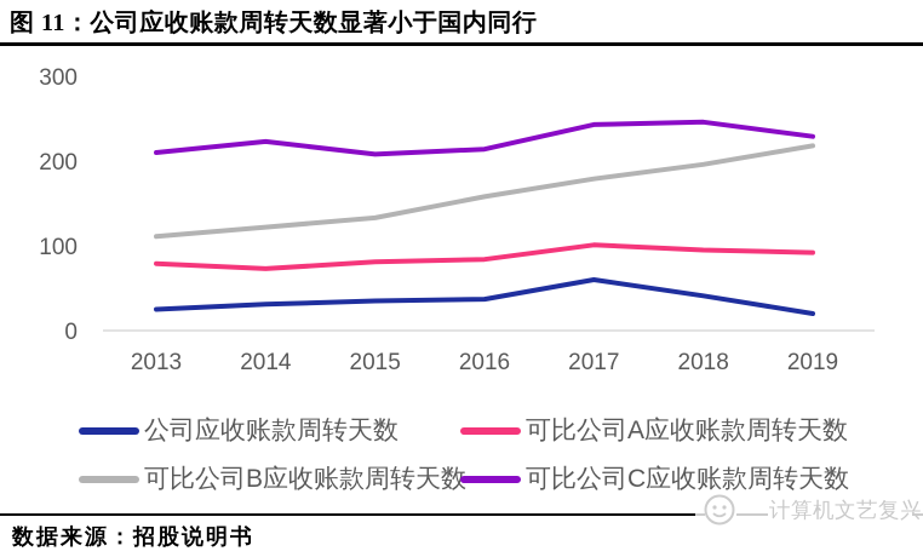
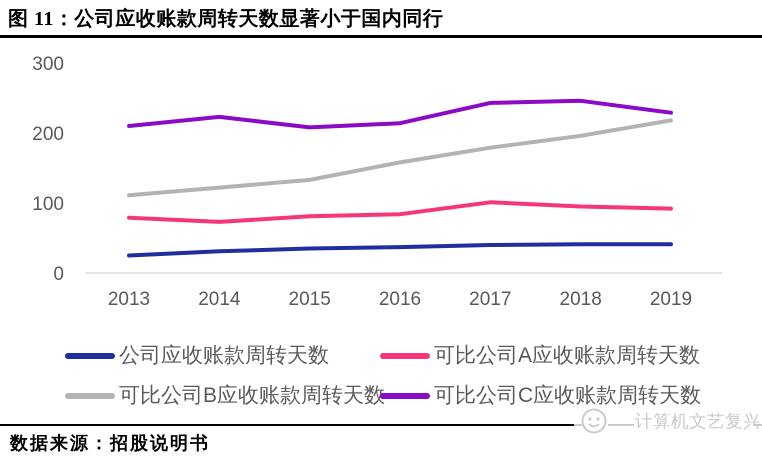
公司应收账款周转天数/2017: 60 -> 40
公司应收账款周转天数/2019: 20 -> 40
